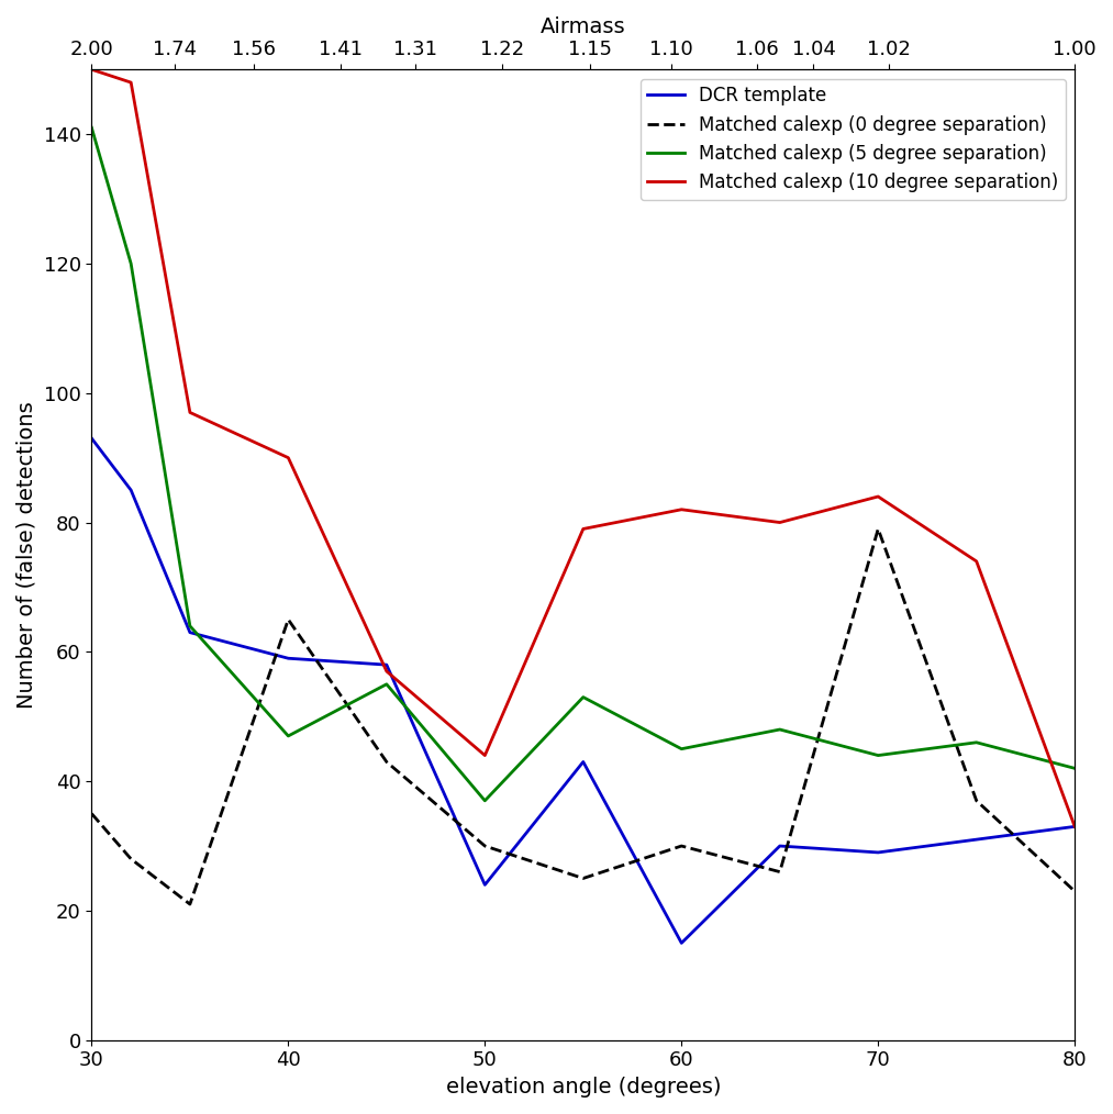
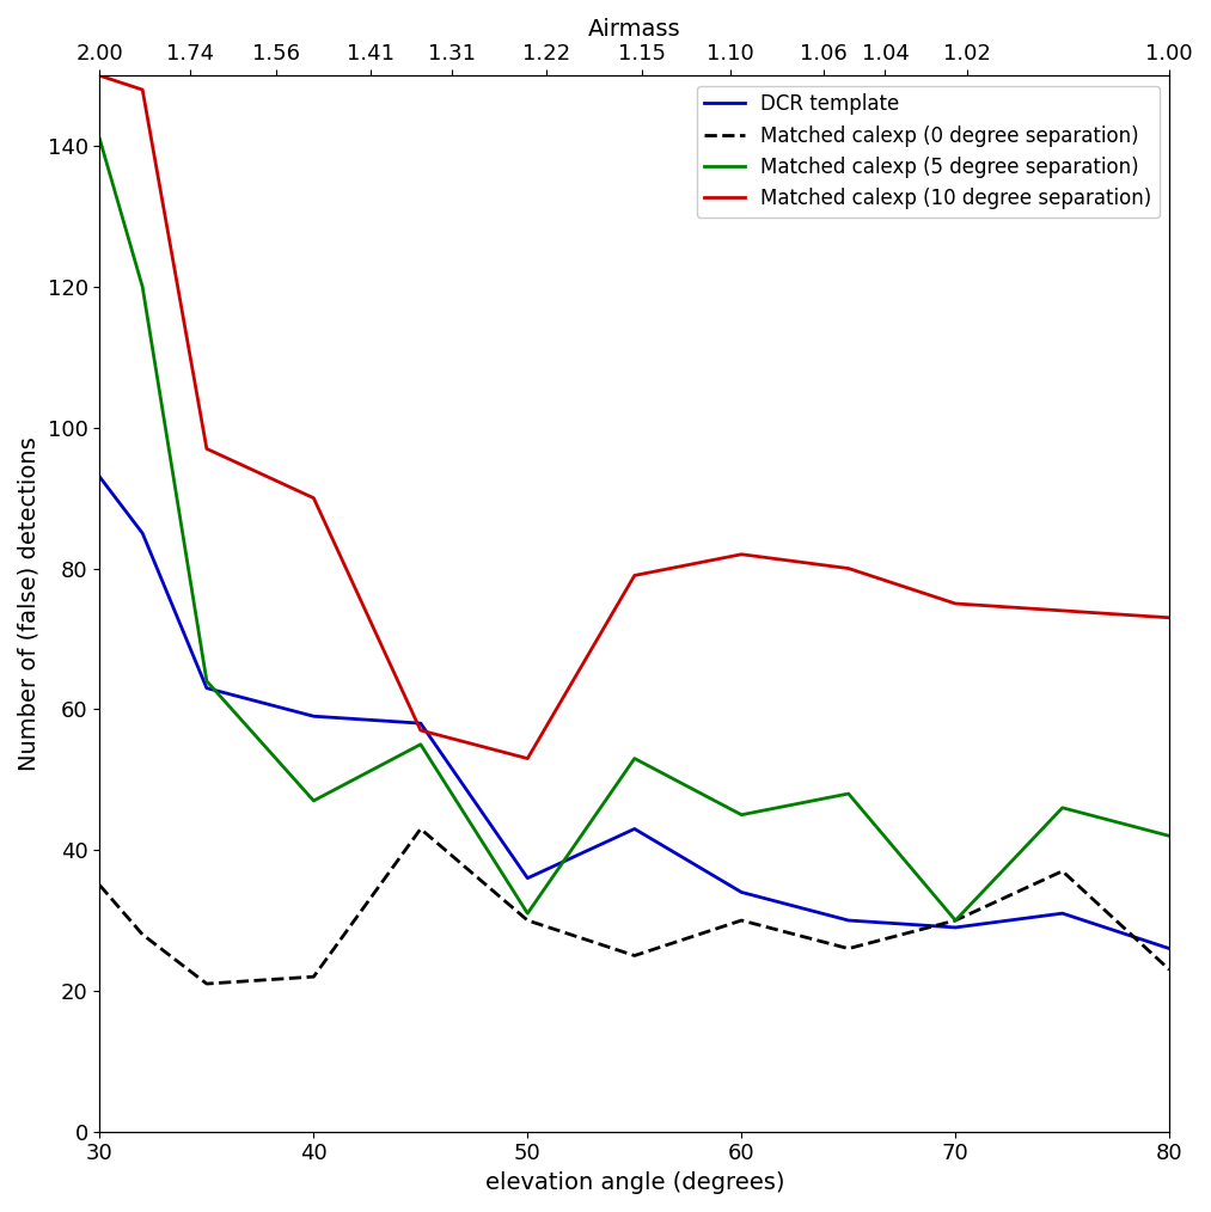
Matched calexp (0 degree separation)/40: 65 -> 22
DCR template/50: 24 -> 36
Matched calexp (5 degree separation)/50: 37 -> 31
Matched calexp (10 degree separation)/50: 44 -> 53
DCR template/60: 15 -> 34
Matched calexp (0 degree separation)/70: 79 -> 30
Matched calexp (5 degree separation)/70: 44 -> 30
Matched calexp (10 degree separation)/70: 84 -> 75
DCR template/80: 33 -> 26
Matched calexp (10 degree separation)/80: 33 -> 73
